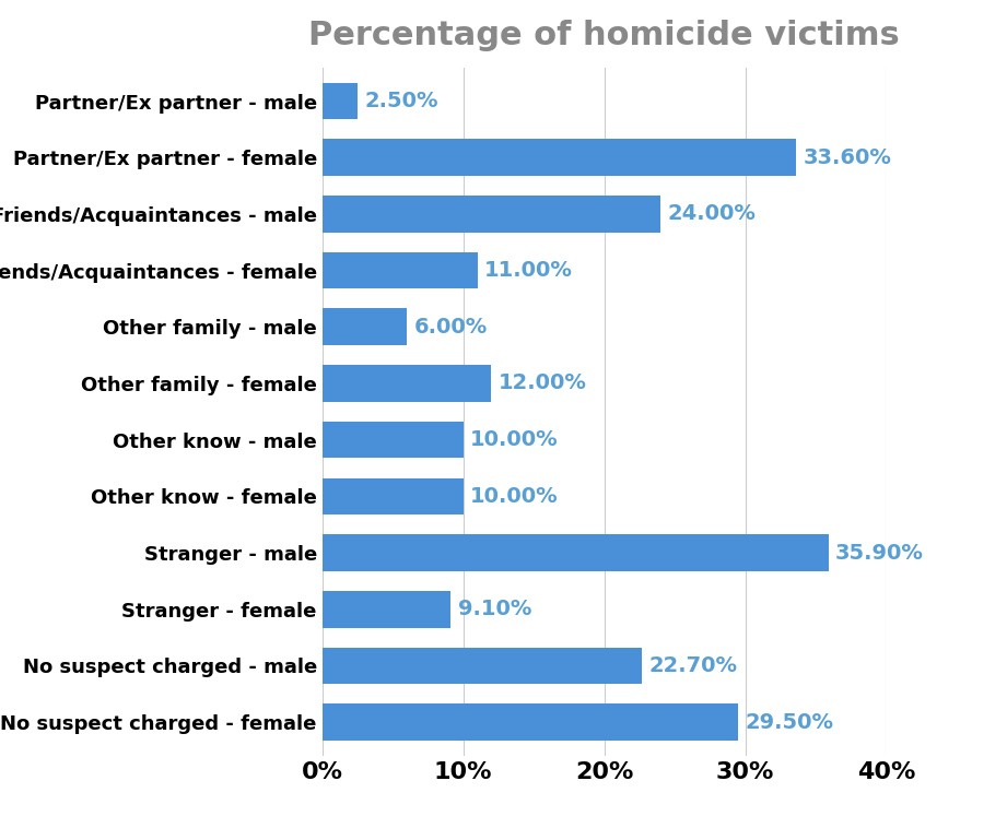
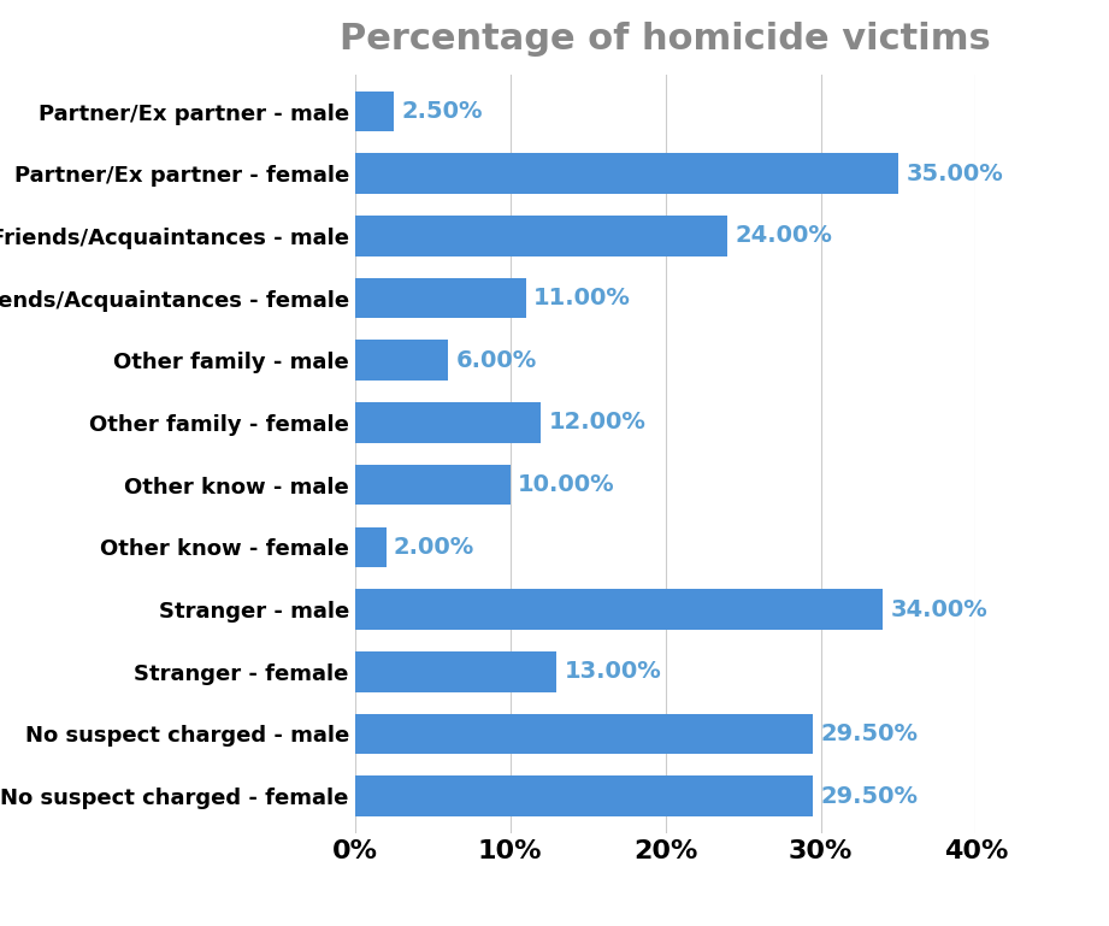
Partner/Ex partner - female: 33.60% -> 35.00%
Other know - female: 10.00% -> 2.00%
Stranger - male: 35.90% -> 34.00%
Stranger - female: 9.10% -> 13.00%
No suspect charged - male: 22.70% -> 29.50%
